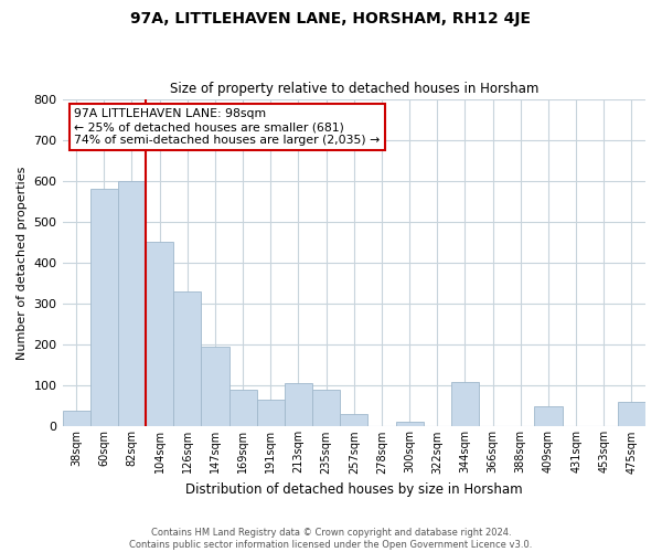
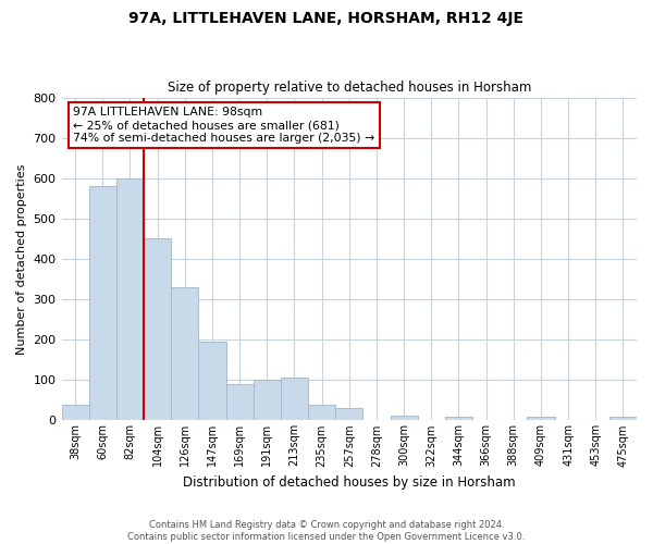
191sqm: 65 -> 100
235sqm: 90 -> 38
344sqm: 110 -> 10
409sqm: 50 -> 10
475sqm: 60 -> 10
